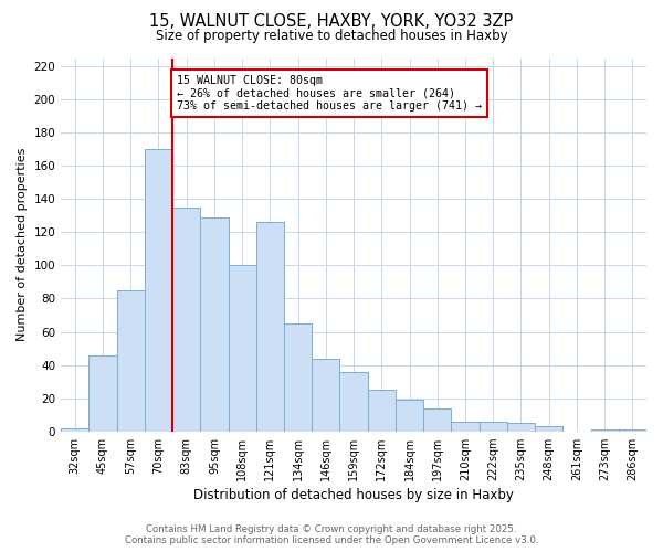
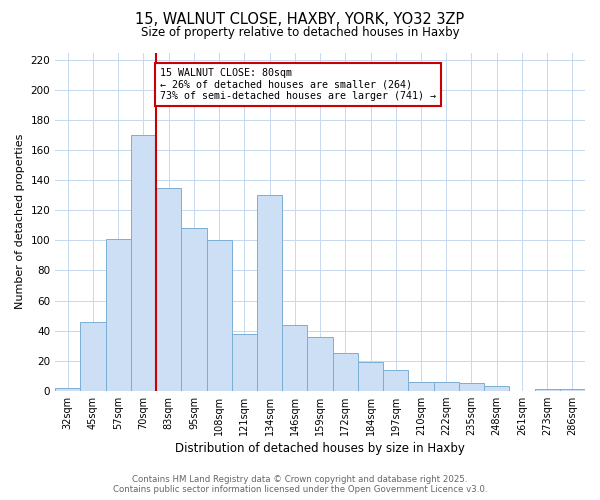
57sqm: 85 -> 101
95sqm: 129 -> 108
121sqm: 126 -> 38
134sqm: 65 -> 130
